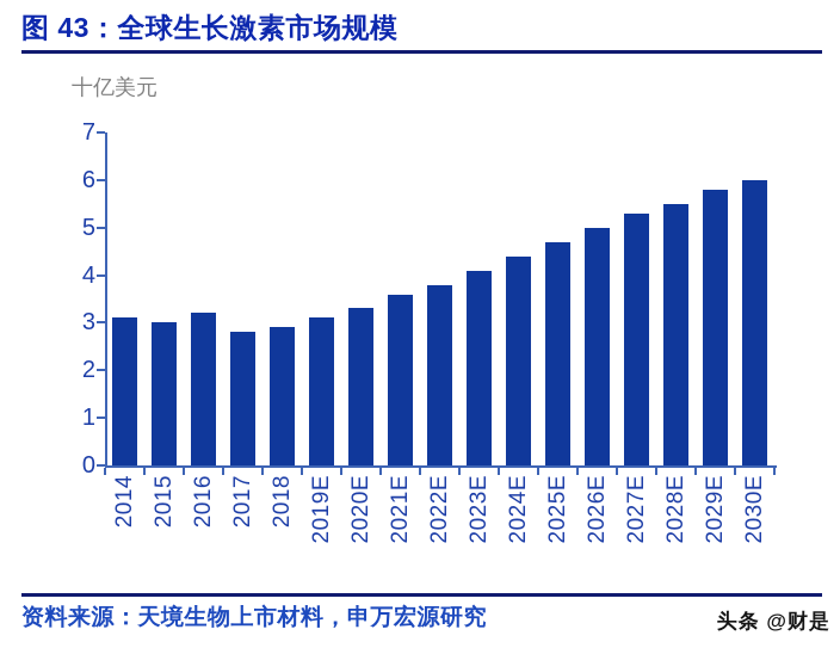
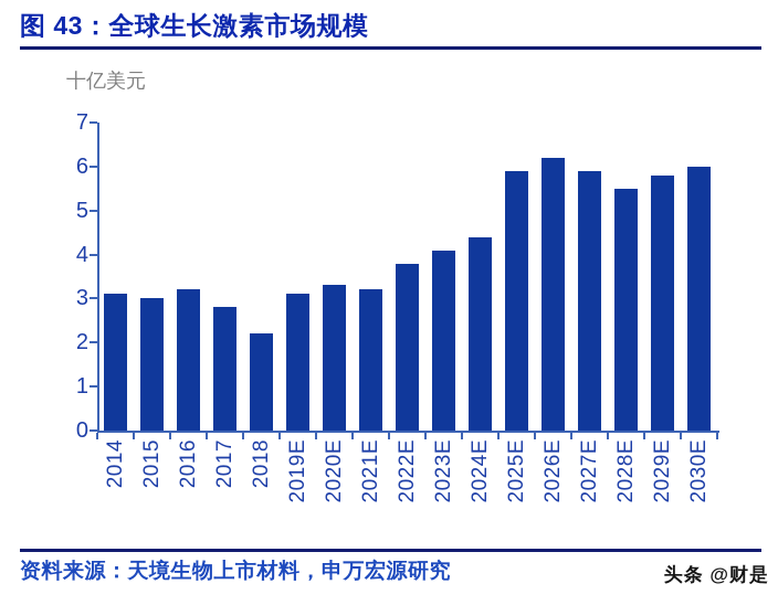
2018: 2.9 -> 2.2
2021E: 3.6 -> 3.2
2025E: 4.7 -> 5.9
2026E: 5.0 -> 6.2
2027E: 5.3 -> 5.9
